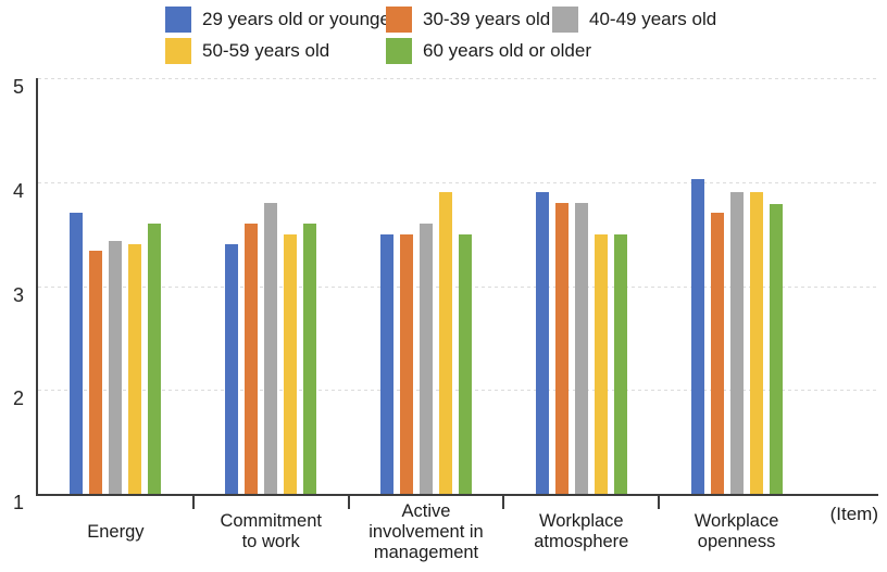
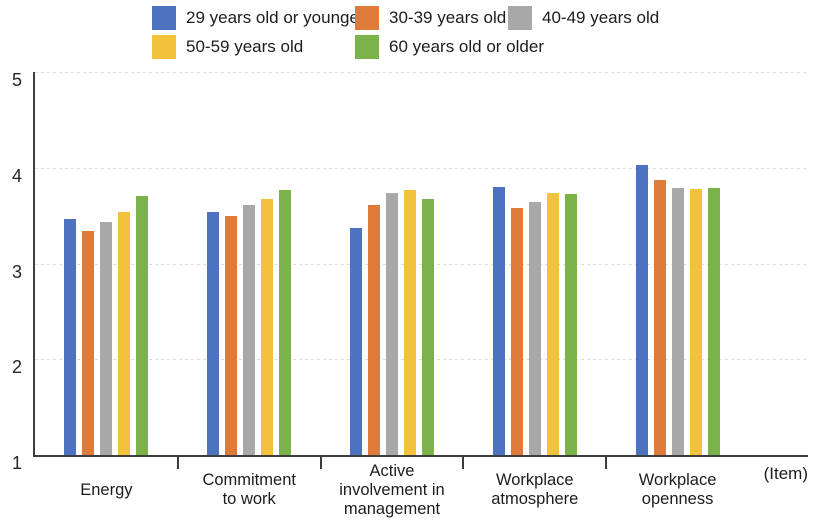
29 years old or younger/Energy: 3.7 -> 3.5
50-59 years old/Energy: 3.4 -> 3.5
60 years old or older/Energy: 3.6 -> 3.7
29 years old or younger/Commitment to work: 3.4 -> 3.5
30-39 years old/Commitment to work: 3.6 -> 3.5
40-49 years old/Commitment to work: 3.8 -> 3.6
50-59 years old/Commitment to work: 3.5 -> 3.7
60 years old or older/Commitment to work: 3.6 -> 3.8
29 years old or younger/Active involvement in management: 3.5 -> 3.4
30-39 years old/Active involvement in management: 3.5 -> 3.6
40-49 years old/Active involvement in management: 3.6 -> 3.7
50-59 years old/Active involvement in management: 3.9 -> 3.8
60 years old or older/Active involvement in management: 3.5 -> 3.7
29 years old or younger/Workplace atmosphere: 3.9 -> 3.8
30-39 years old/Workplace atmosphere: 3.8 -> 3.6
40-49 years old/Workplace atmosphere: 3.8 -> 3.6
50-59 years old/Workplace atmosphere: 3.5 -> 3.7
60 years old or older/Workplace atmosphere: 3.5 -> 3.7
30-39 years old/Workplace openness: 3.7 -> 3.9
40-49 years old/Workplace openness: 3.9 -> 3.8
50-59 years old/Workplace openness: 3.9 -> 3.8
